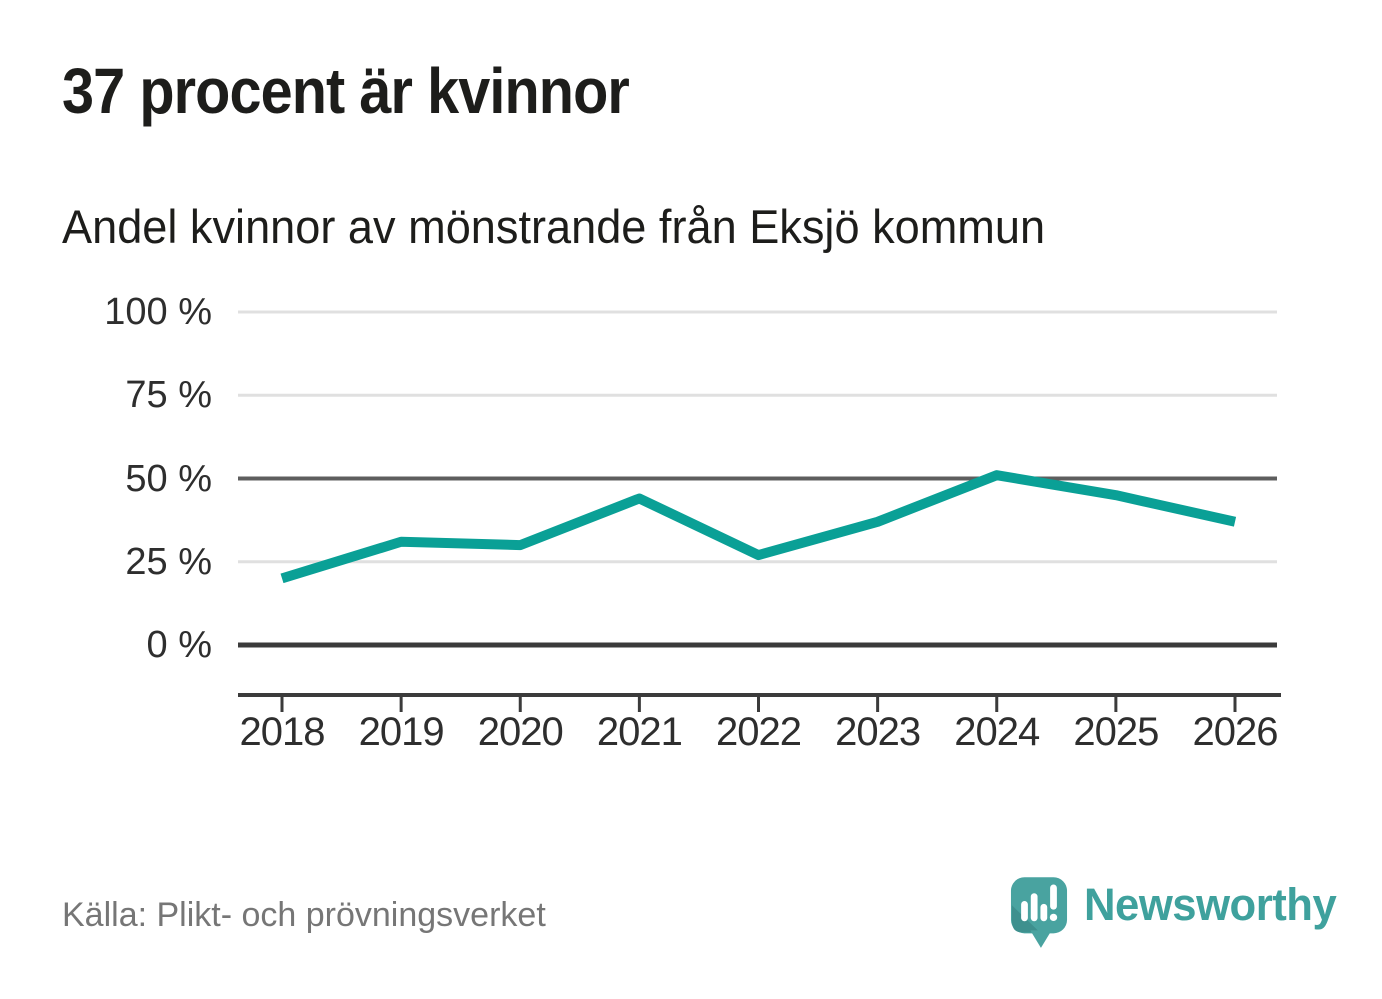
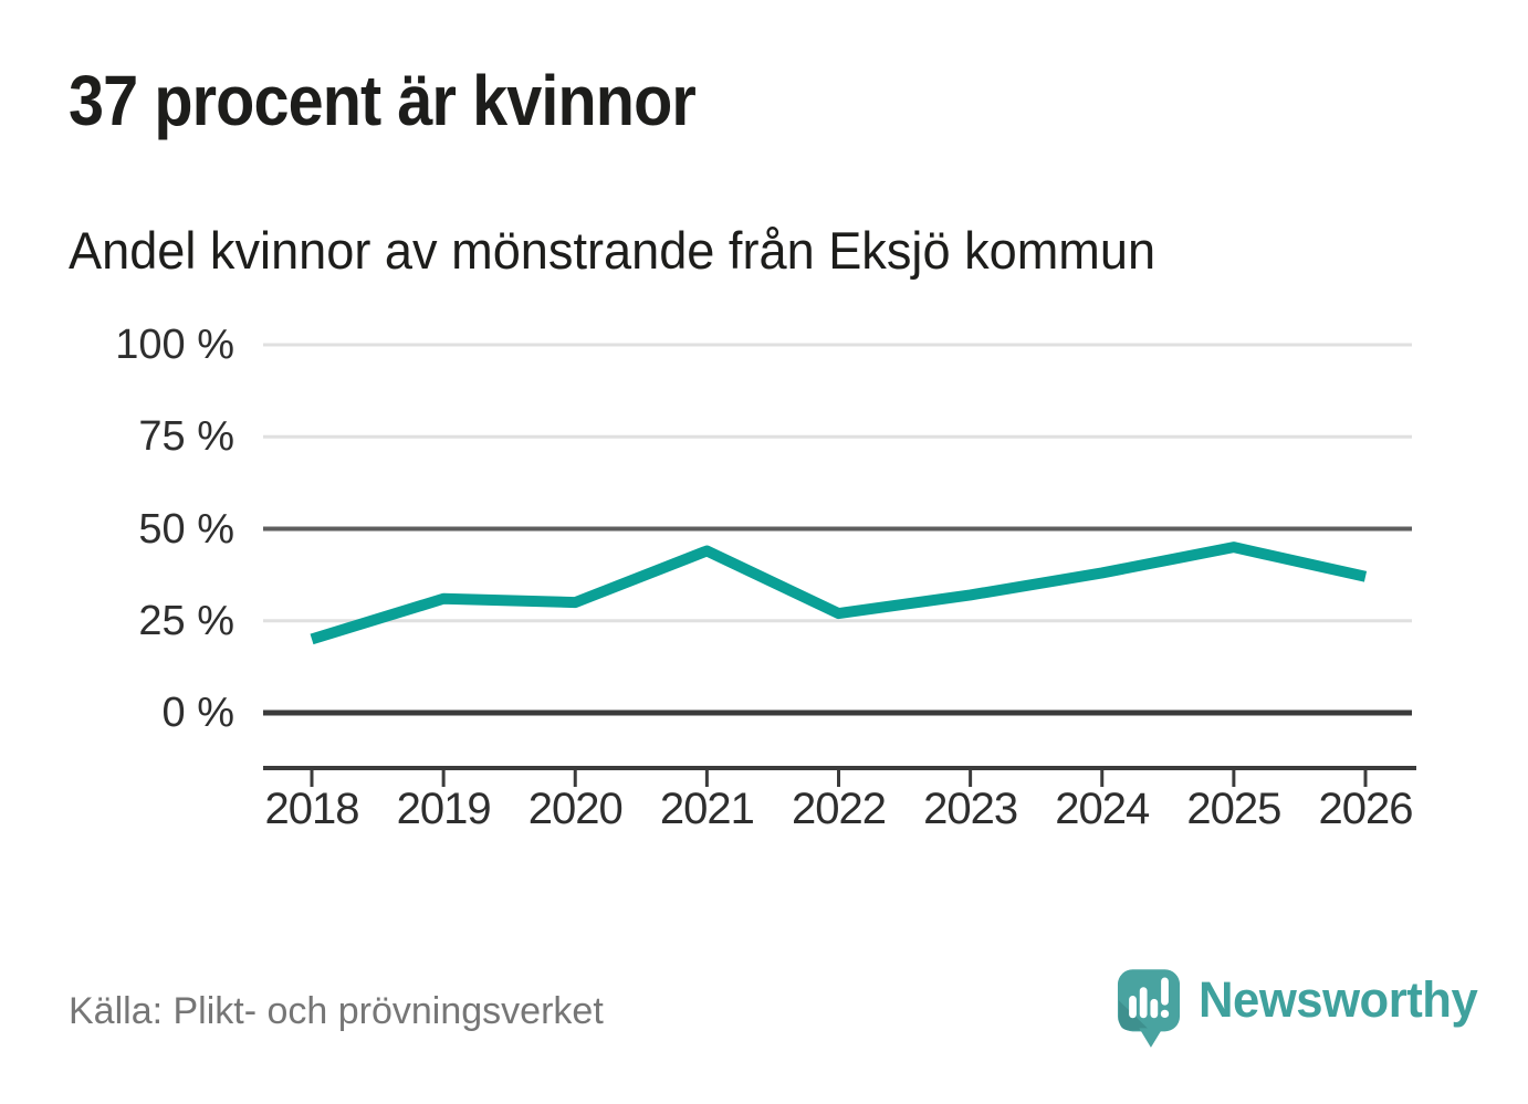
2023: 37% -> 32%
2024: 51% -> 38%
